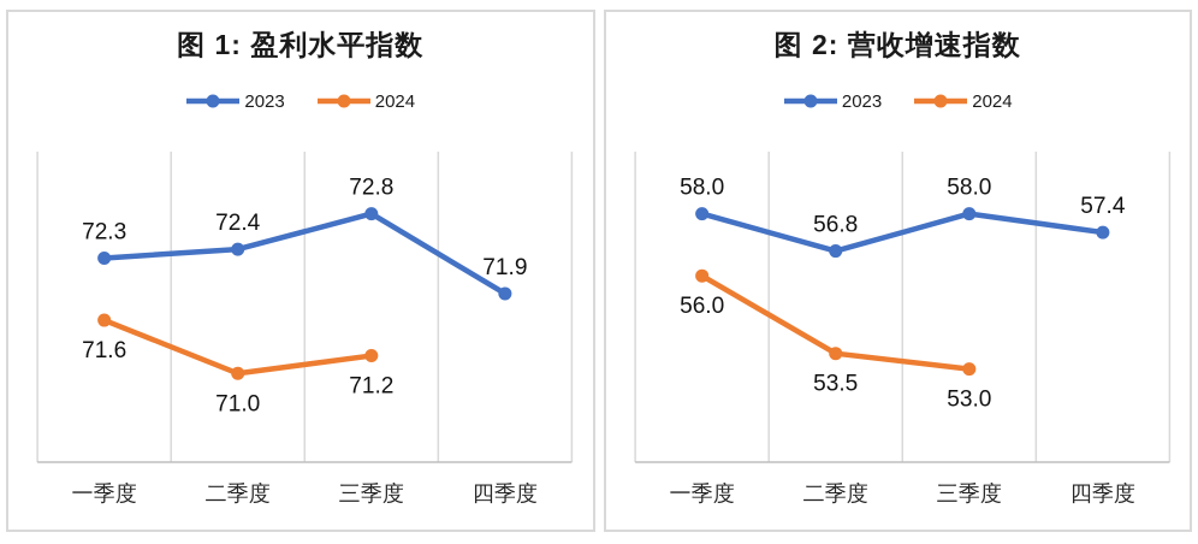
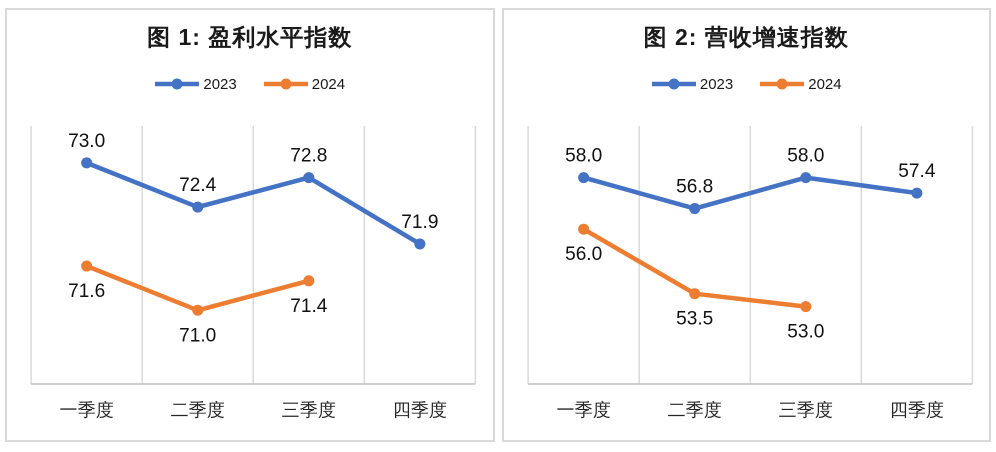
图 1: 盈利水平指数/2023/一季度: 72.3 -> 73.0
图 1: 盈利水平指数/2024/三季度: 71.2 -> 71.4
